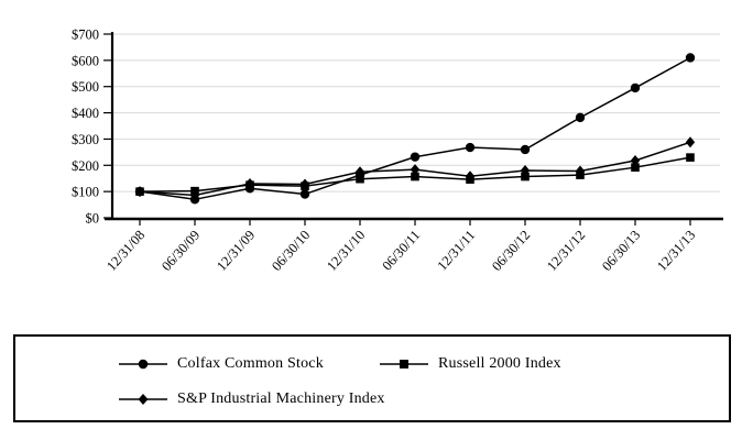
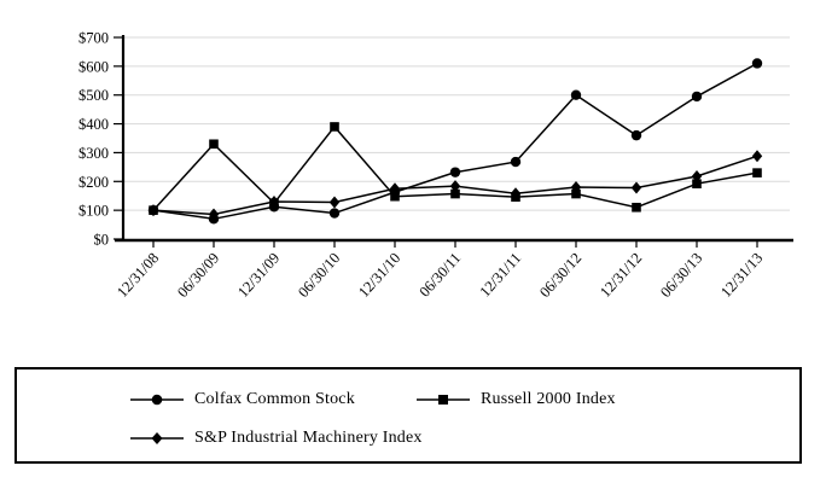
Russell 2000 Index/06/30/09: $100 -> $330
Russell 2000 Index/06/30/10: $120 -> $390
Colfax Common Stock/06/30/12: $260 -> $500
Colfax Common Stock/12/31/12: $380 -> $360
Russell 2000 Index/12/31/12: $160 -> $110
